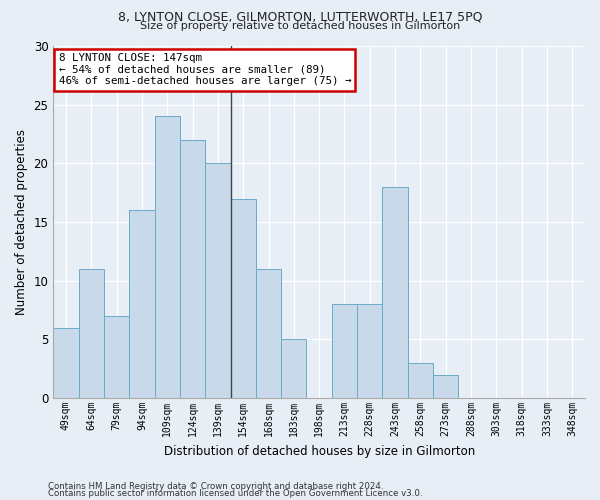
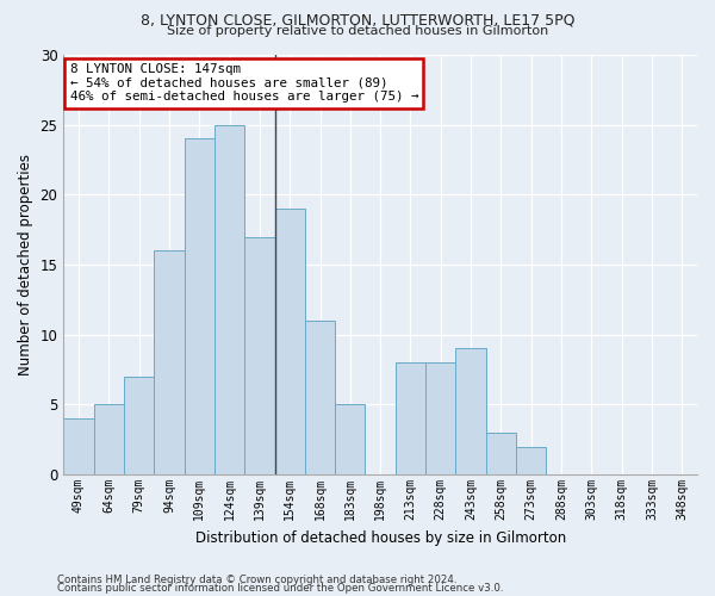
49sqm: 6 -> 4
64sqm: 11 -> 5
124sqm: 22 -> 25
139sqm: 20 -> 17
154sqm: 17 -> 19
243sqm: 18 -> 9
